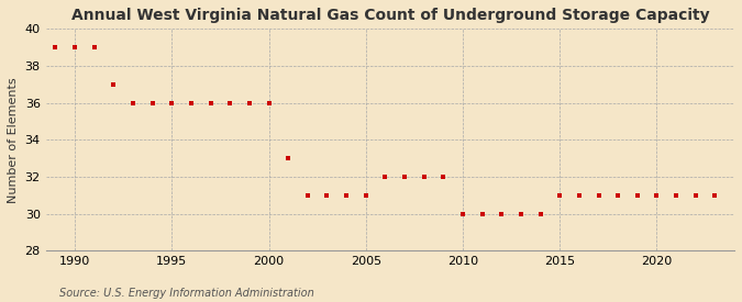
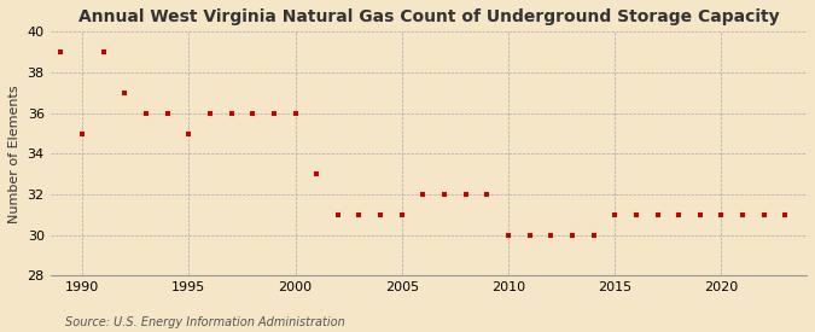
1990: 39 -> 35
1995: 36 -> 35
